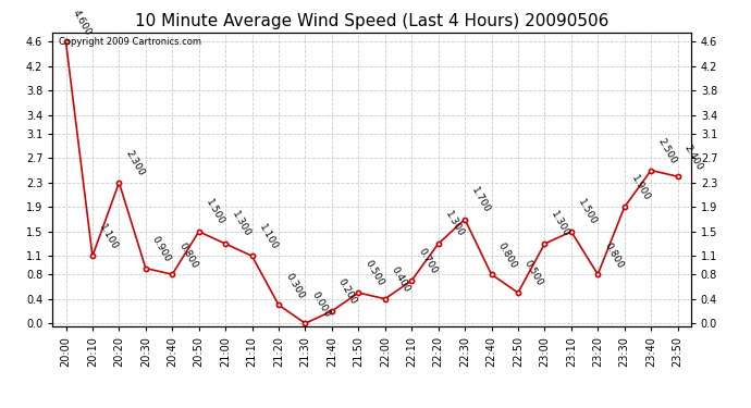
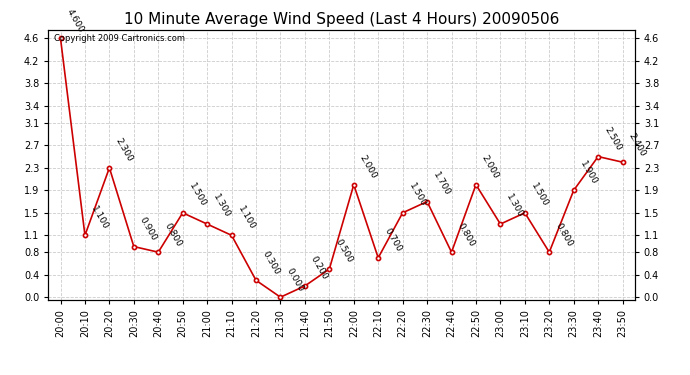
22:00: 0.400 -> 2.000
22:20: 1.300 -> 1.500
22:50: 0.500 -> 2.000
